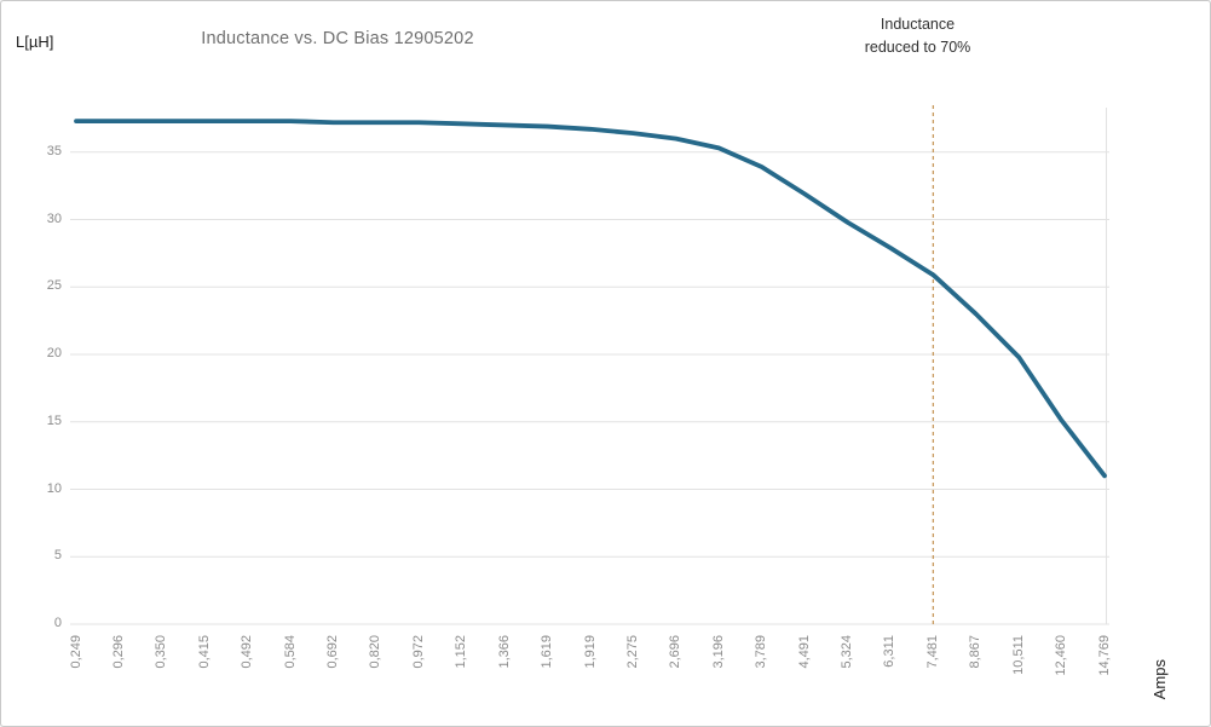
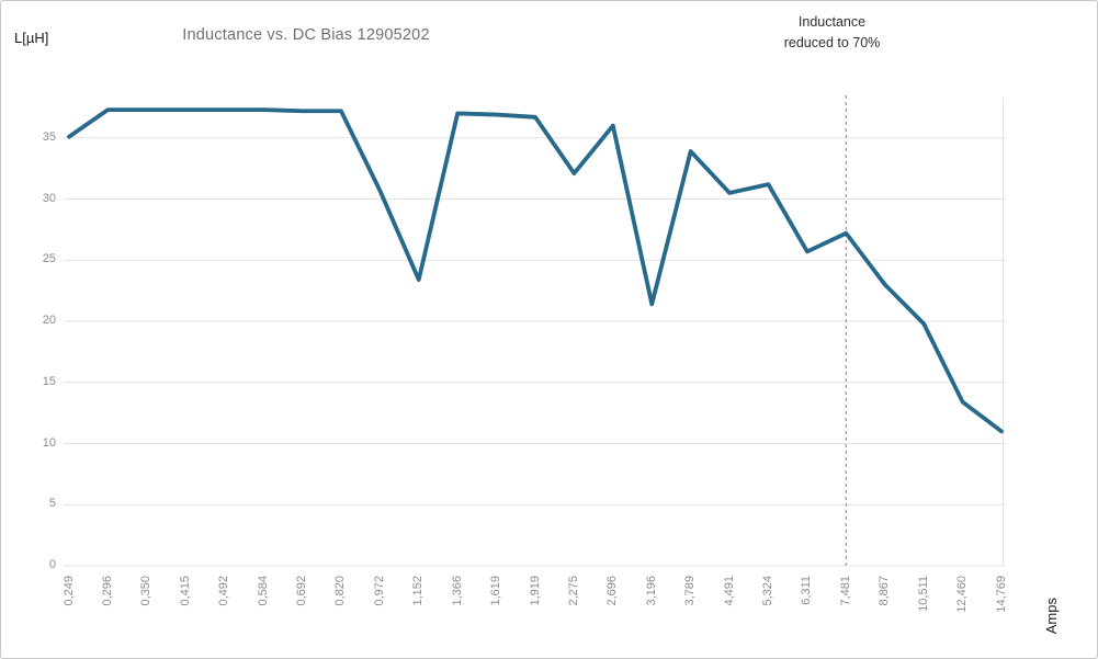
0,249: 37.3 -> 35.1
0,972: 37.2 -> 30.7
1,152: 37.1 -> 23.4
2,275: 36.4 -> 32.1
3,196: 35.3 -> 21.4
4,491: 31.9 -> 30.5
5,324: 29.8 -> 31.2
6,311: 27.9 -> 25.7
7,481: 25.9 -> 27.2
12,460: 15.1 -> 13.4
